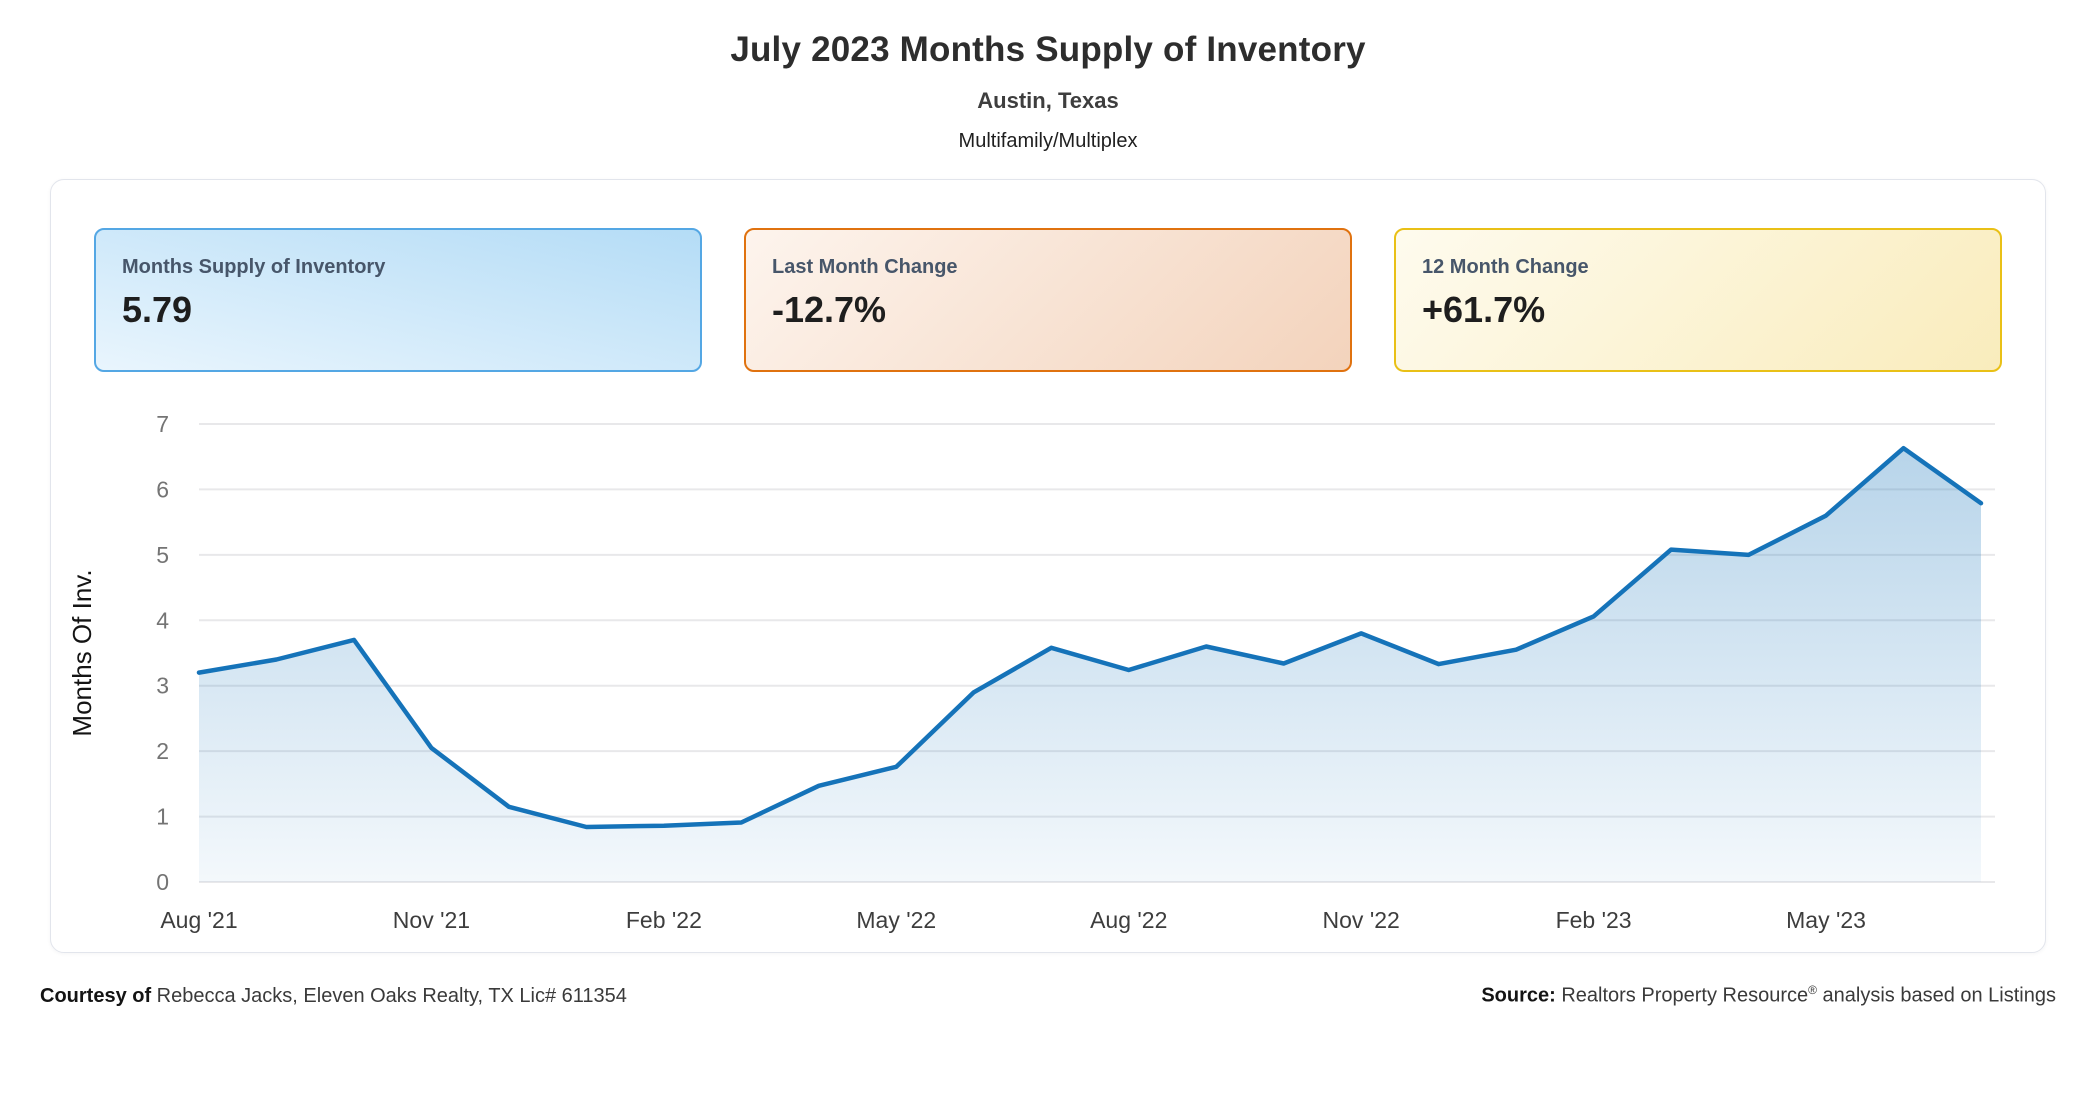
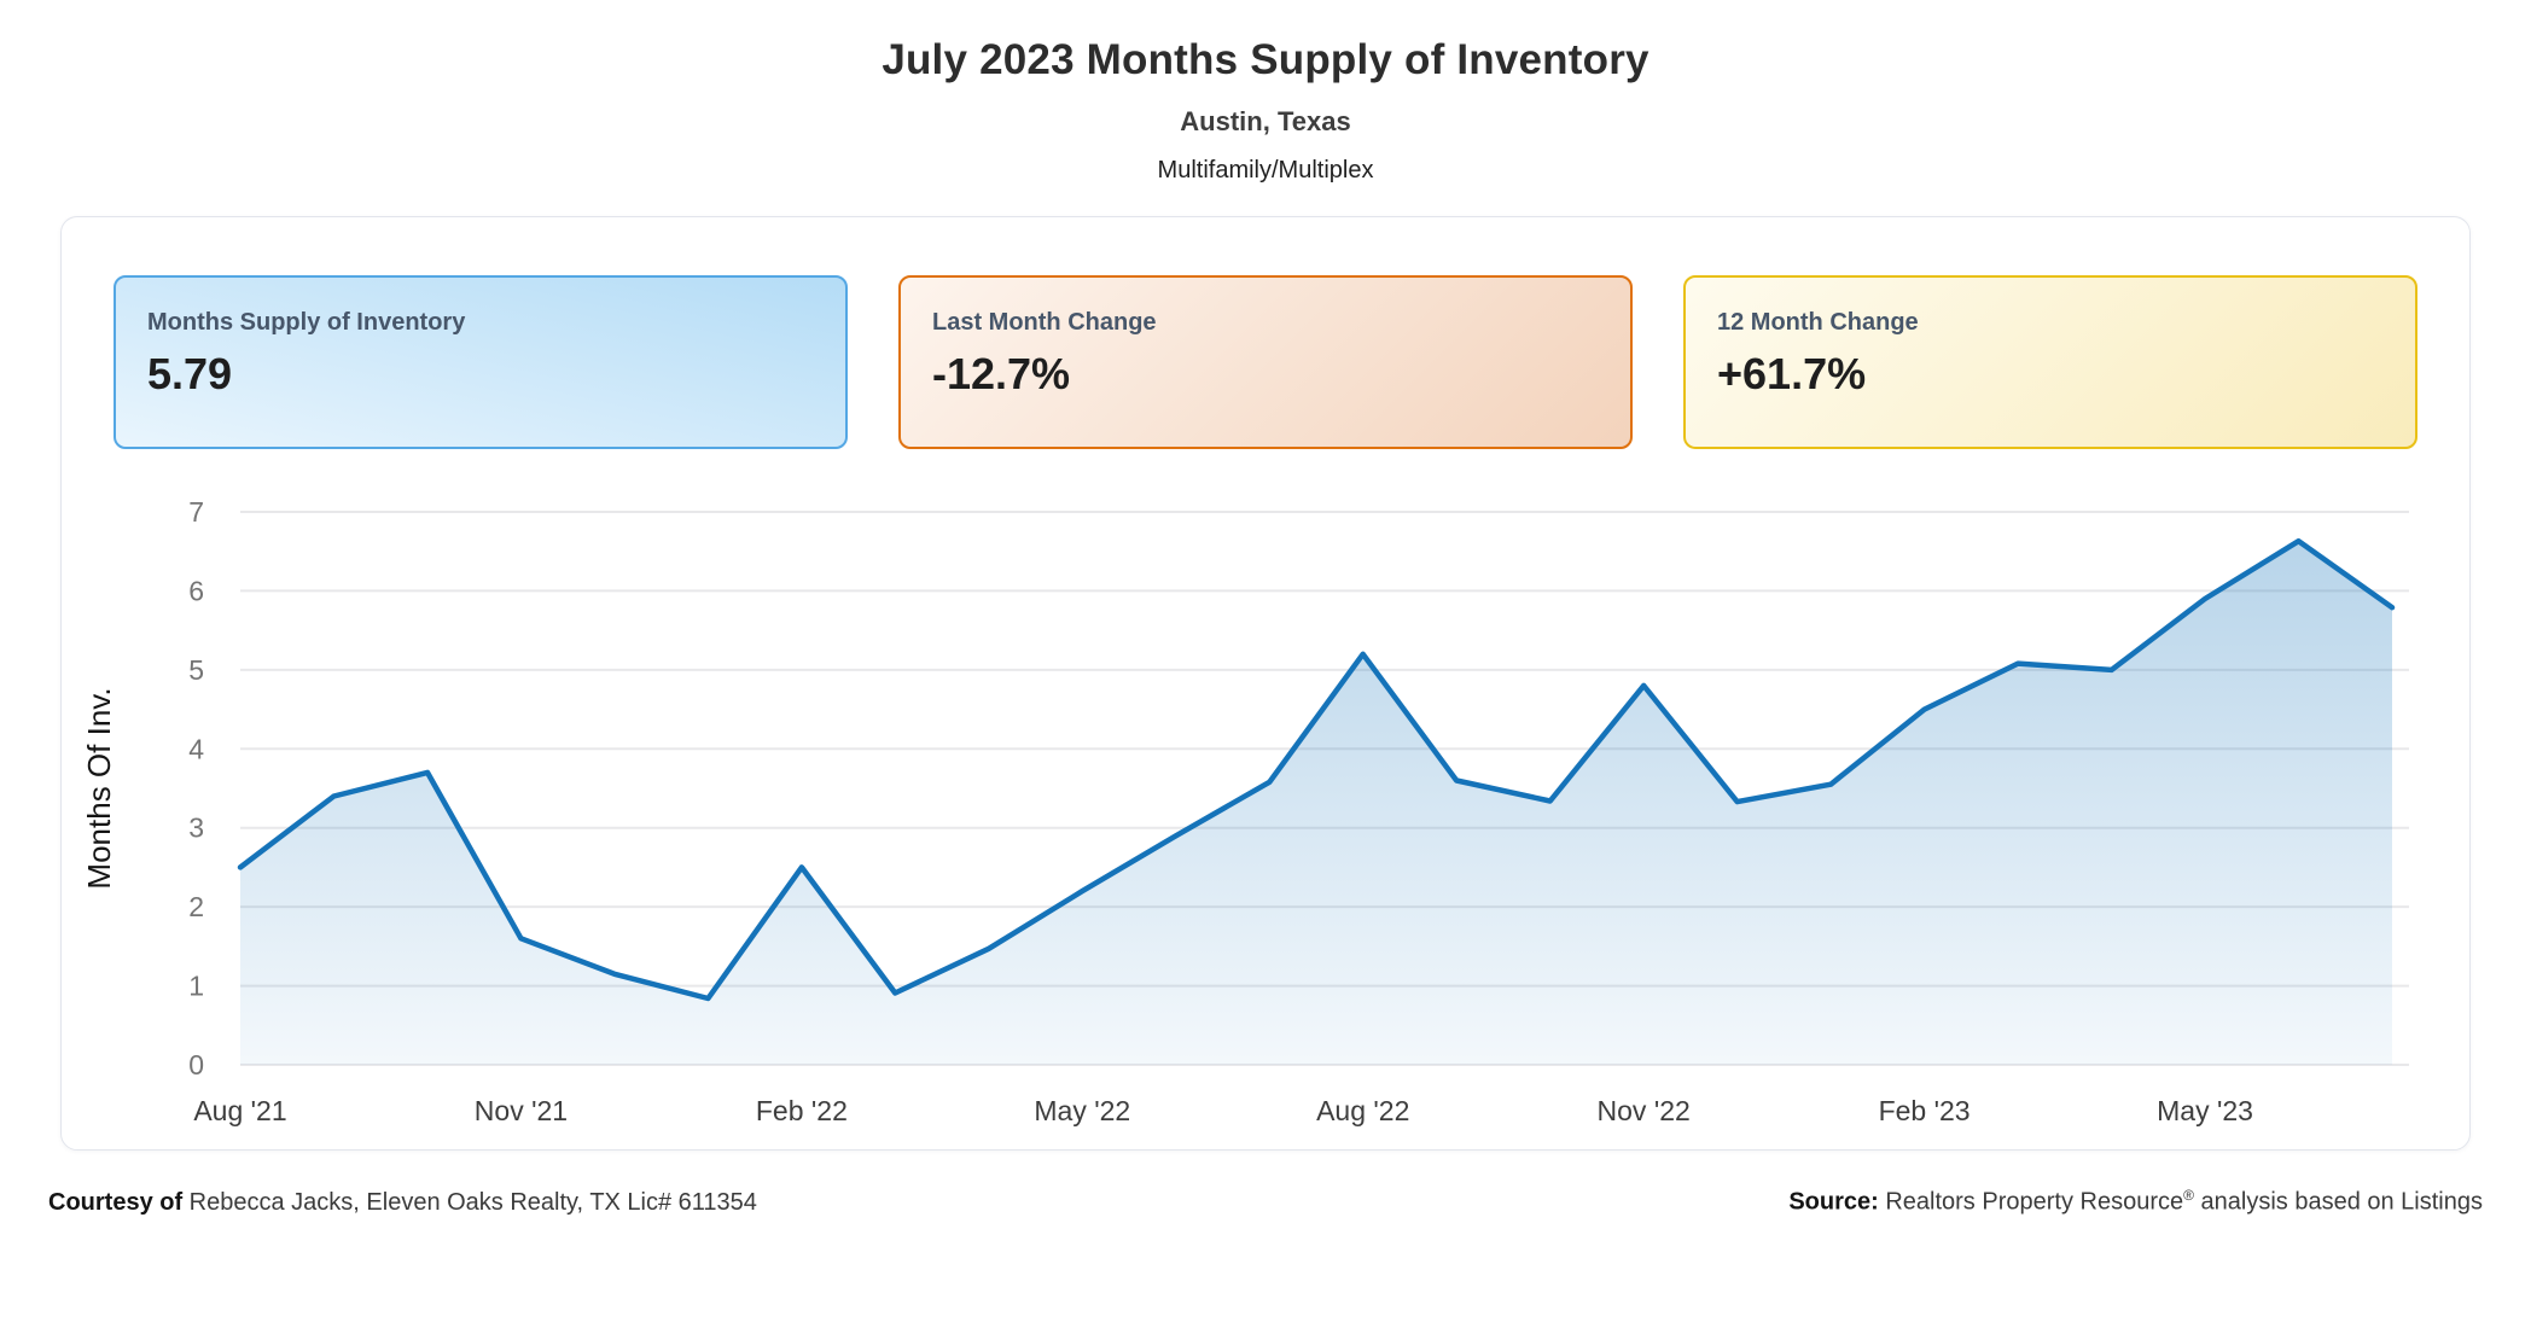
Aug '21: 3.2 -> 2.5
Nov '21: 2.0 -> 1.6
Feb '22: 0.9 -> 2.5
May '22: 1.8 -> 2.2
Aug '22: 3.2 -> 5.2
Nov '22: 3.8 -> 4.8
Feb '23: 4.1 -> 4.5
May '23: 5.6 -> 5.9
